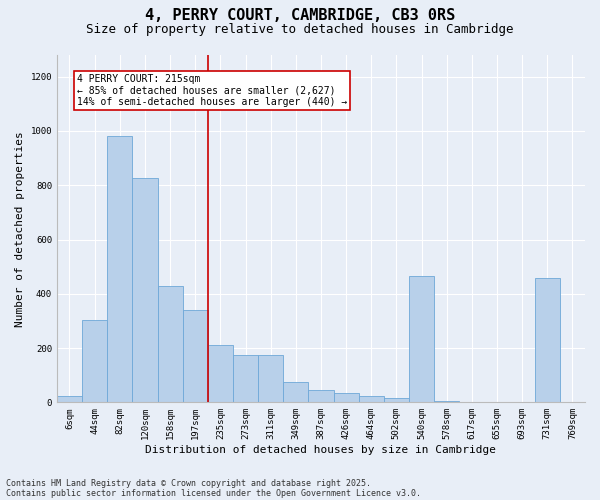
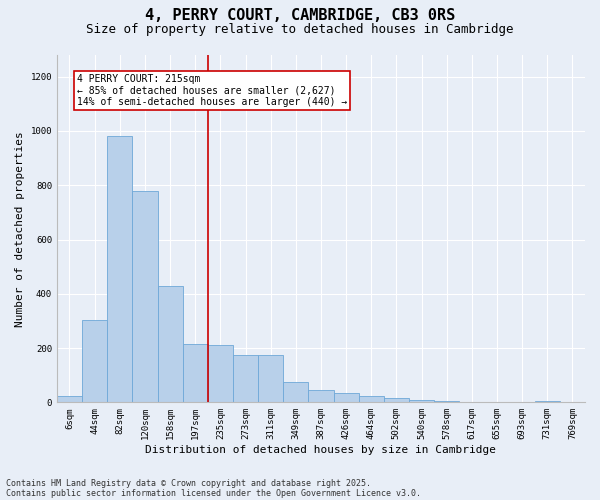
120sqm: 825 -> 780
197sqm: 340 -> 215
540sqm: 465 -> 10
731sqm: 460 -> 5
